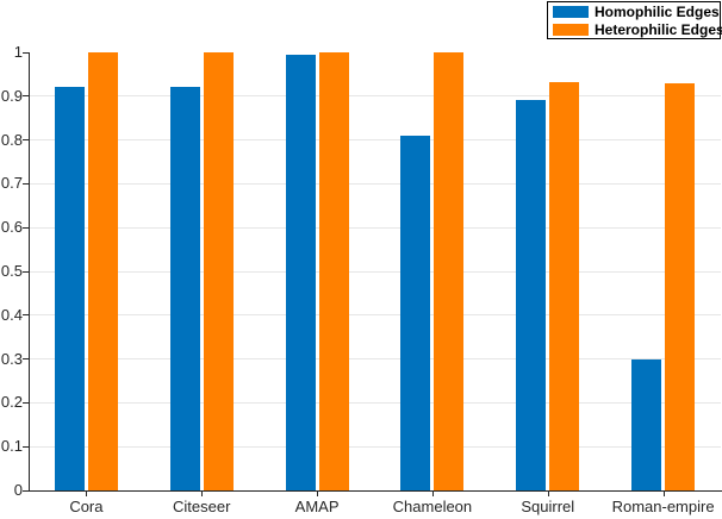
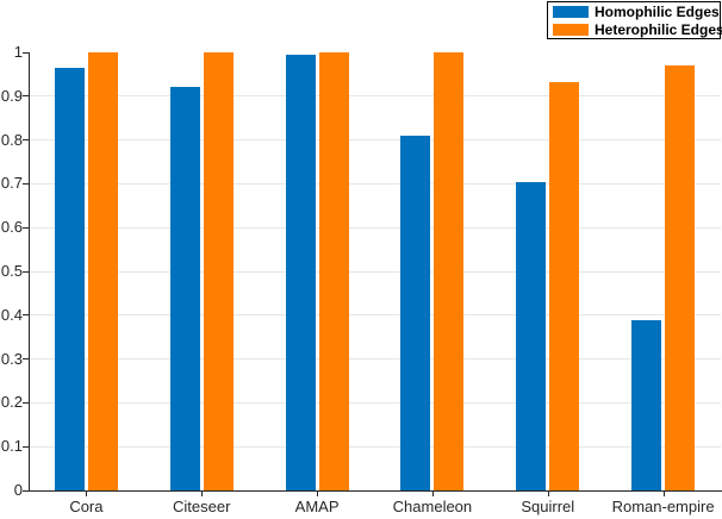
Homophilic Edges/Cora: 0.92 -> 0.96
Homophilic Edges/Squirrel: 0.89 -> 0.70
Homophilic Edges/Roman-empire: 0.30 -> 0.39
Heterophilic Edges/Roman-empire: 0.93 -> 0.97
